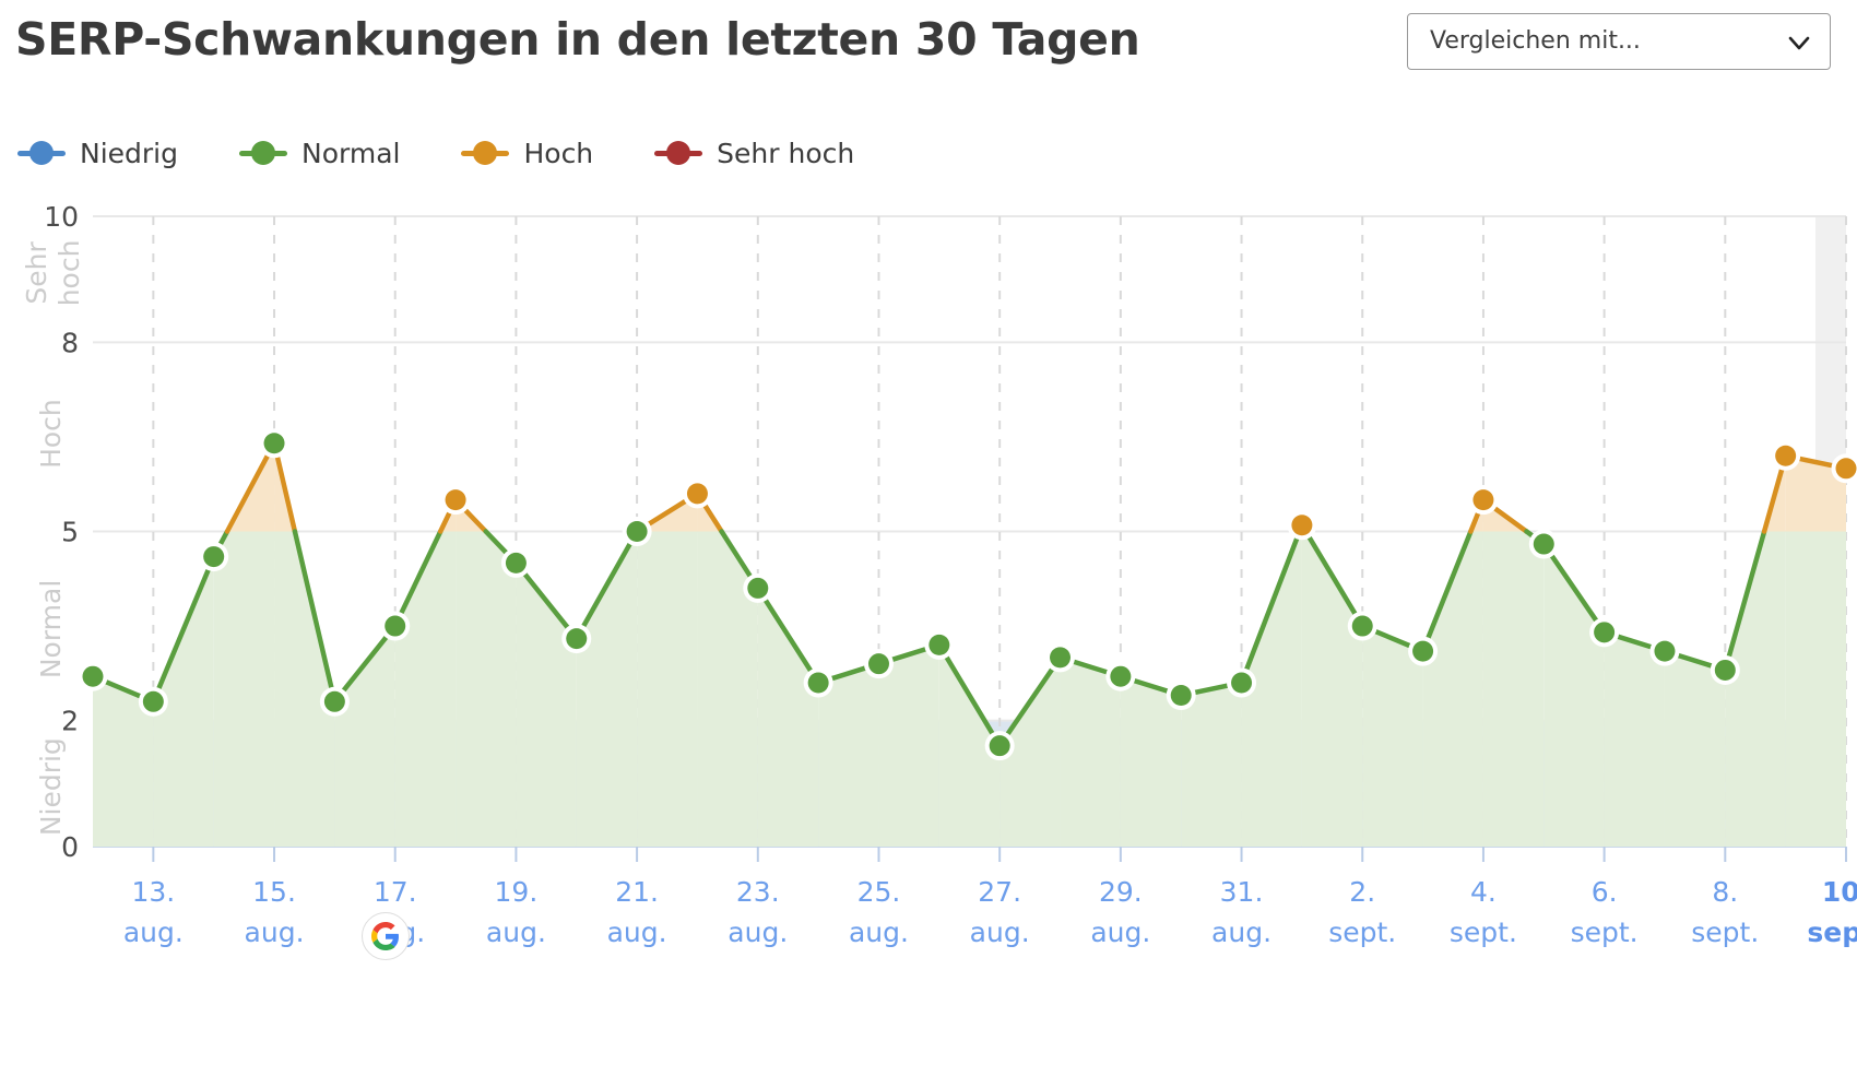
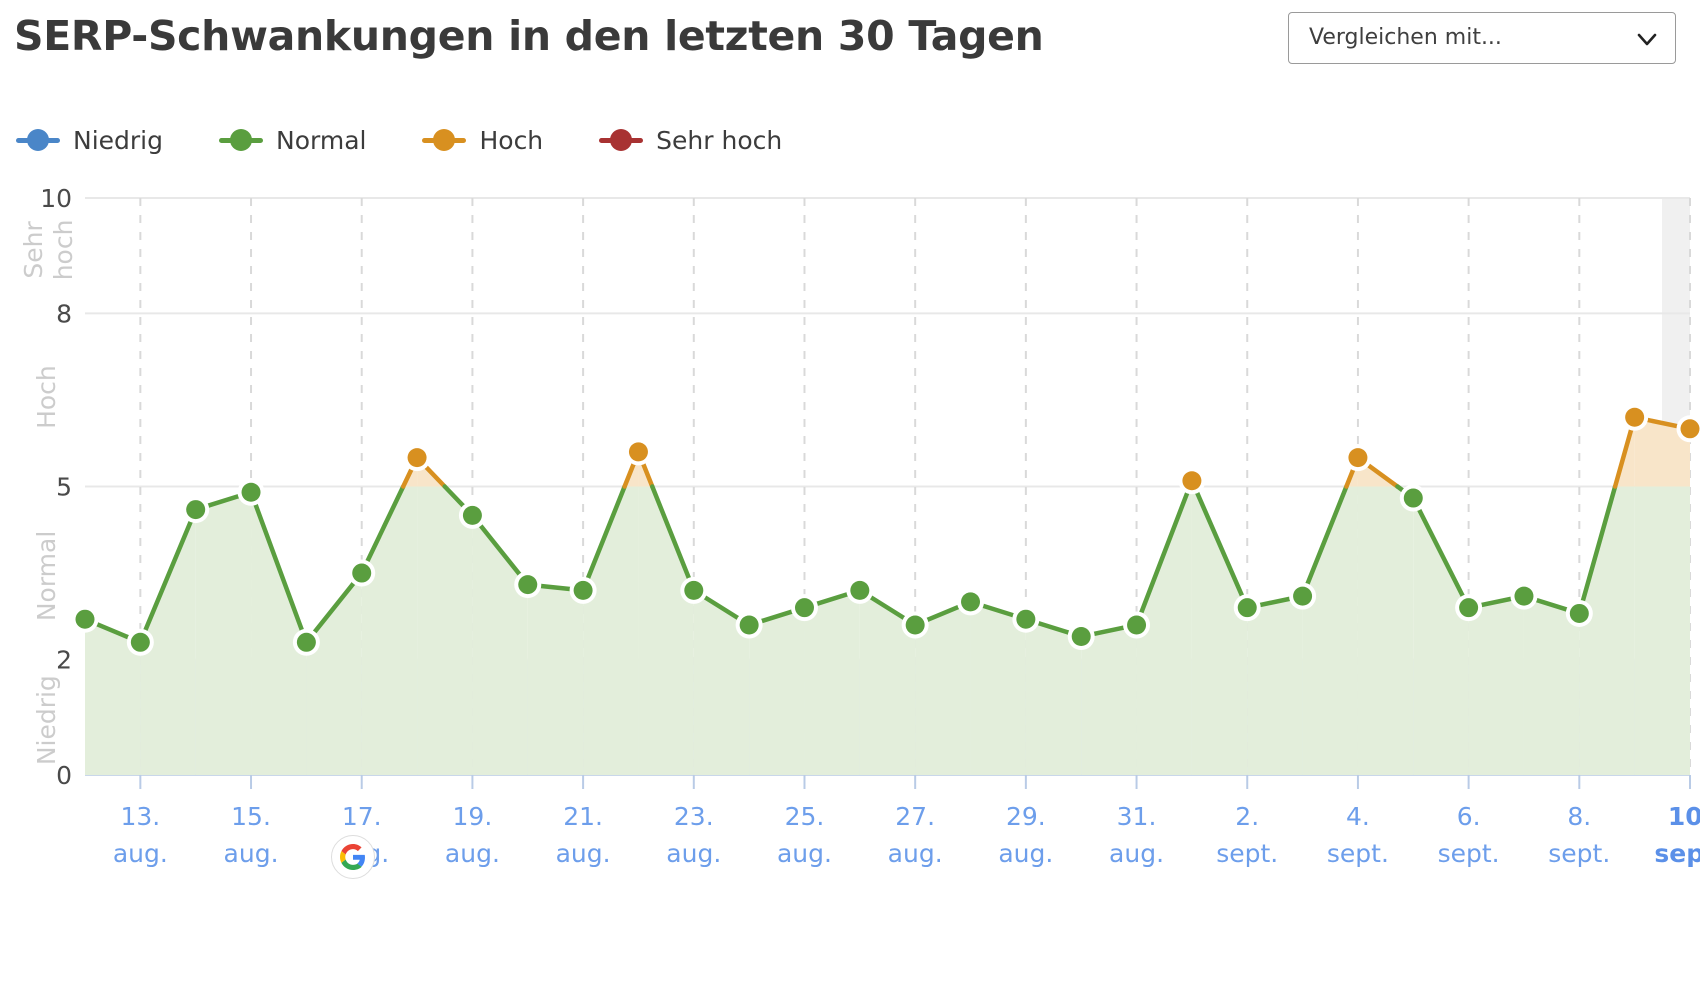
15. aug.: 6.4 -> 4.9
21. aug.: 5.0 -> 3.2
23. aug.: 4.1 -> 3.2
27. aug.: 1.6 -> 2.6
2. sept.: 3.5 -> 2.9
6. sept.: 3.4 -> 2.9
